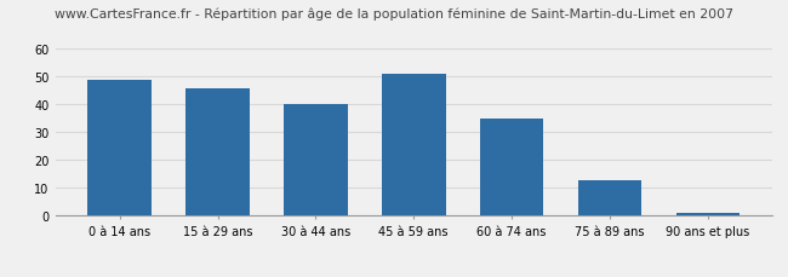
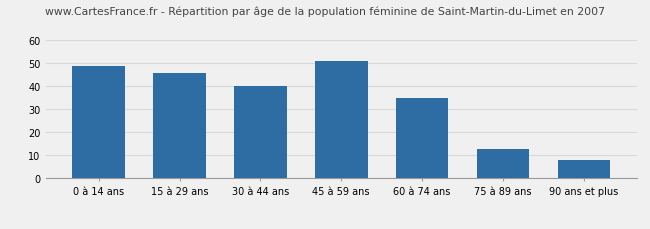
90 ans et plus: 1 -> 8
